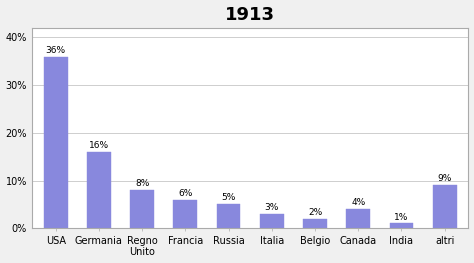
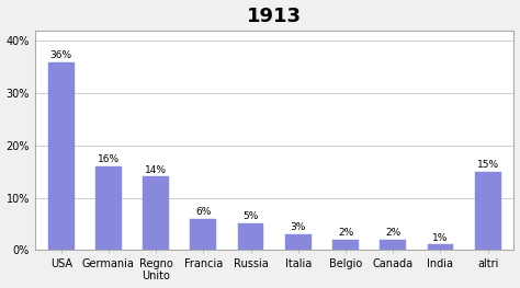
Regno Unito: 8% -> 14%
Canada: 4% -> 2%
altri: 9% -> 15%
